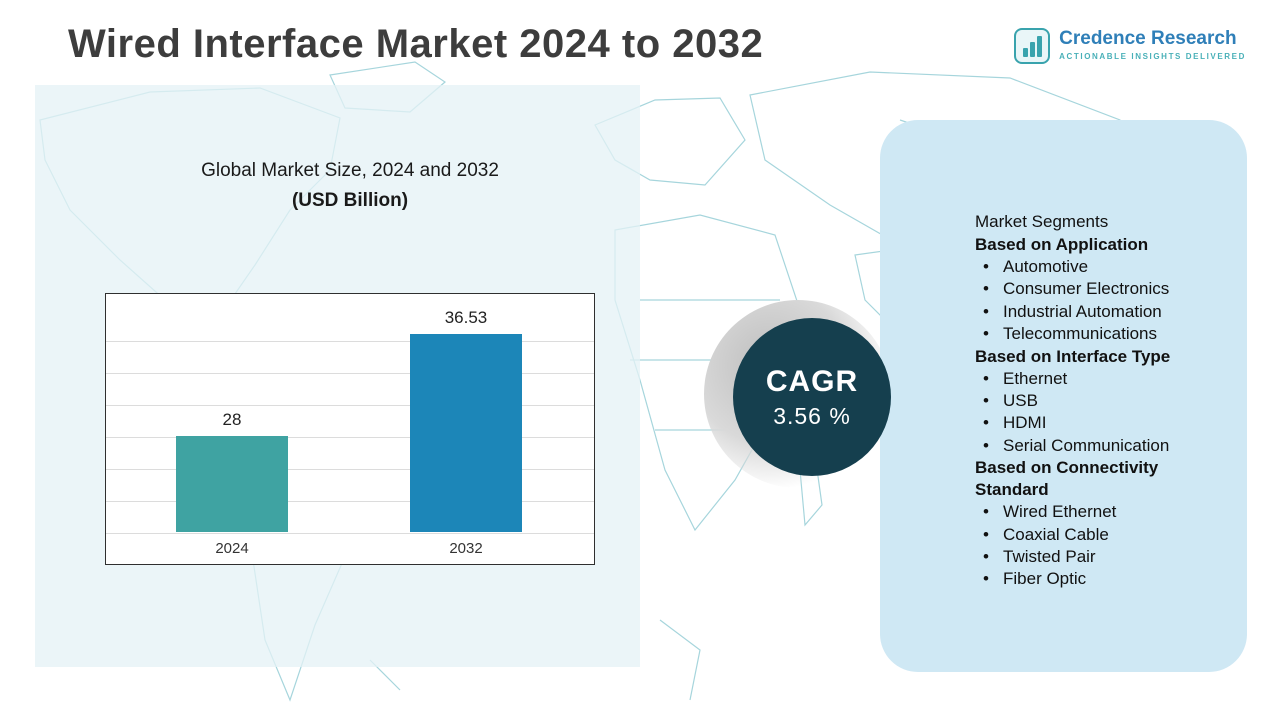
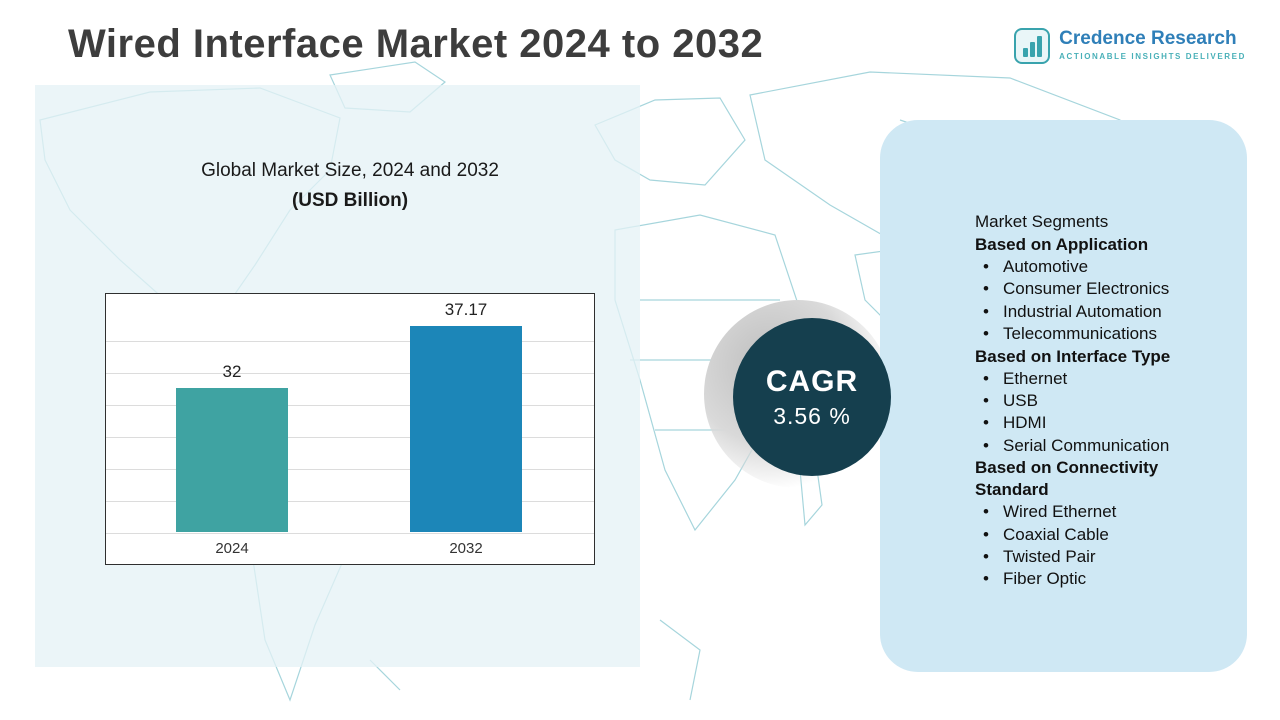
2024: 28 -> 32
2032: 36.53 -> 37.17
